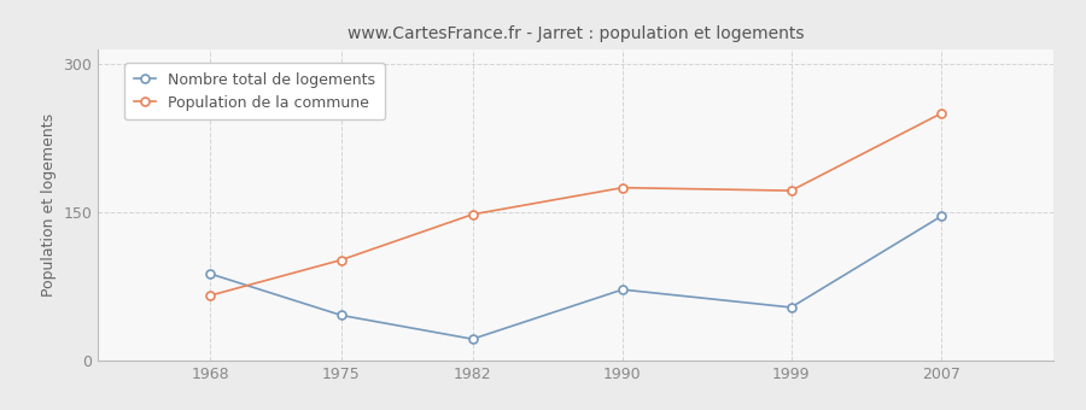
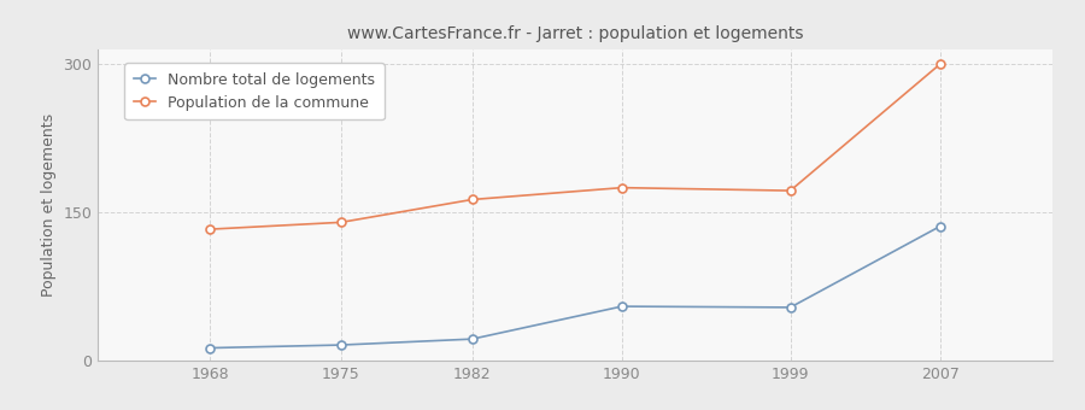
Nombre total de logements/1968: 88 -> 13
Population de la commune/1968: 66 -> 133
Nombre total de logements/1975: 46 -> 16
Population de la commune/1975: 102 -> 140
Population de la commune/1982: 148 -> 163
Nombre total de logements/1990: 72 -> 55
Nombre total de logements/2007: 146 -> 136
Population de la commune/2007: 250 -> 300
